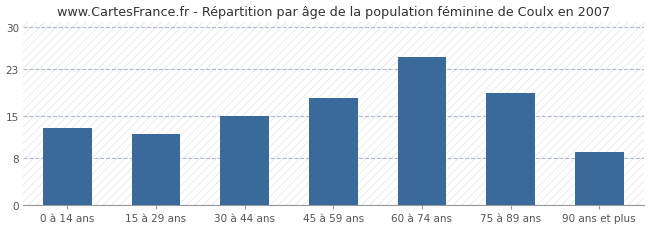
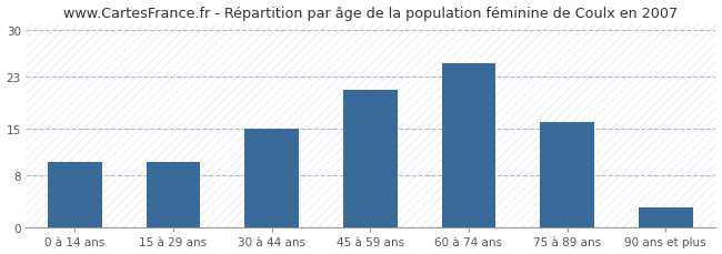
0 à 14 ans: 13 -> 10
15 à 29 ans: 12 -> 10
45 à 59 ans: 18 -> 21
75 à 89 ans: 19 -> 16
90 ans et plus: 9 -> 3
